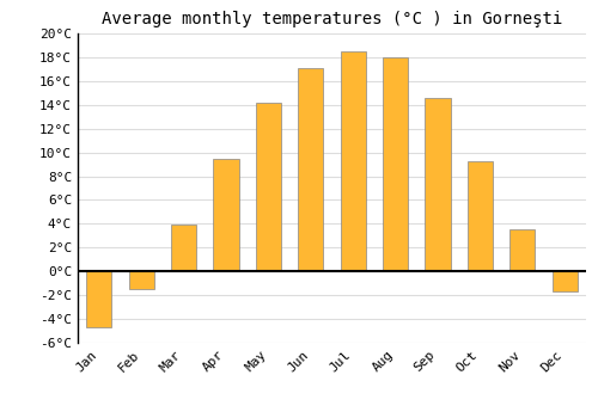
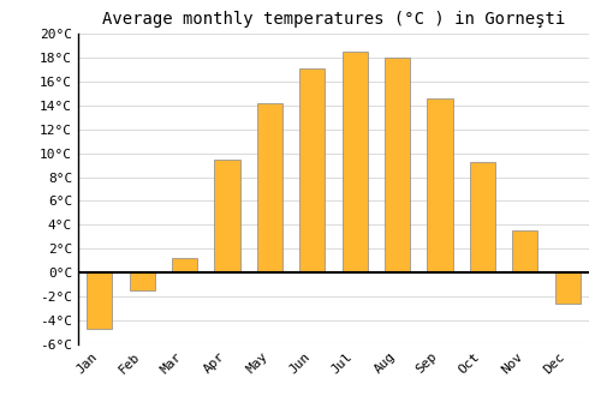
Mar: 3.9°C -> 1.2°C
Dec: -1.7°C -> -2.6°C
